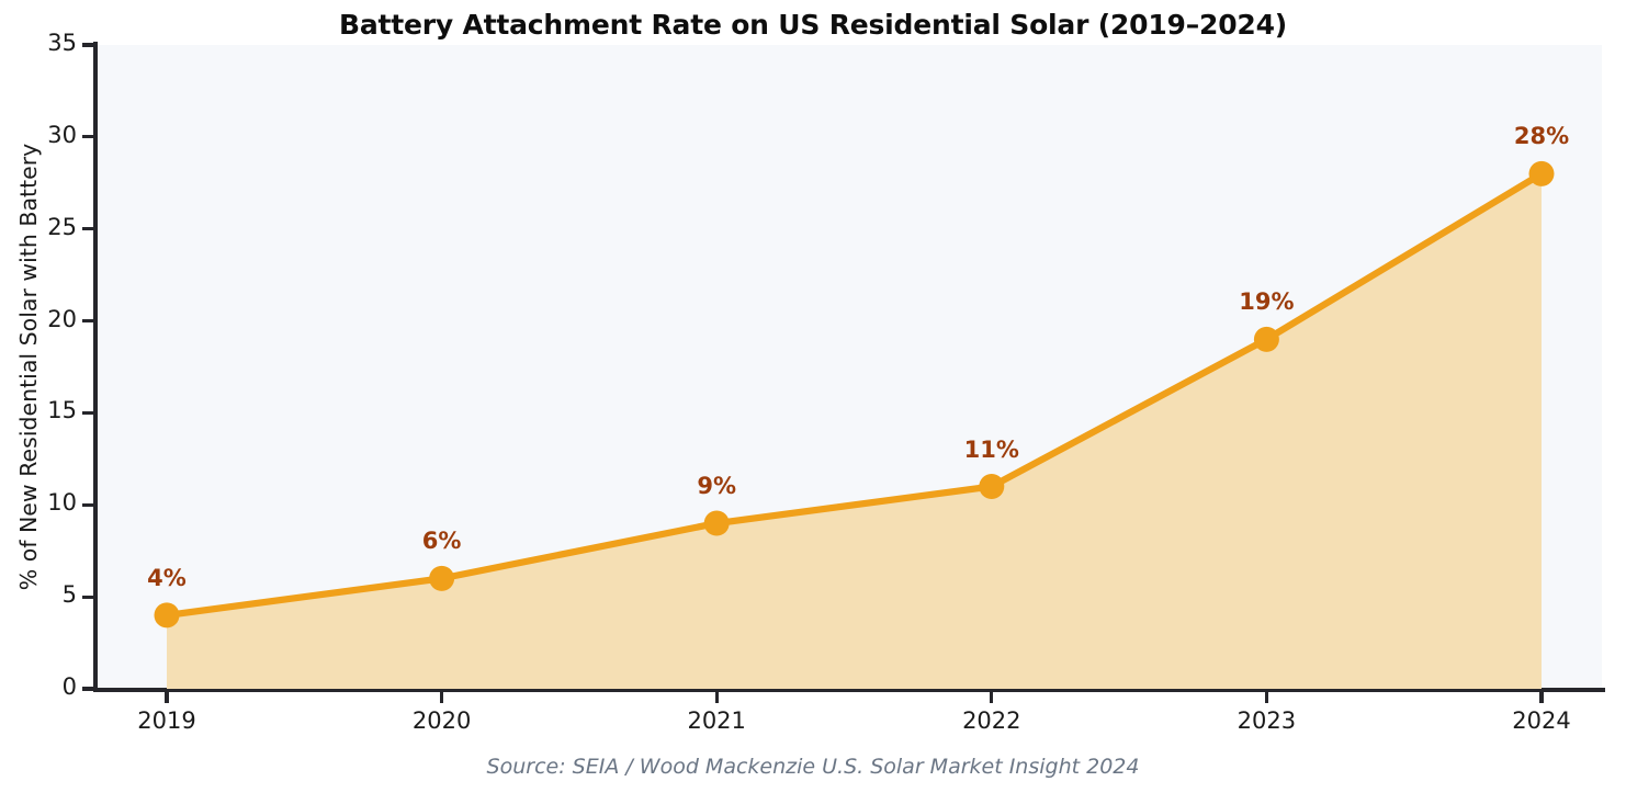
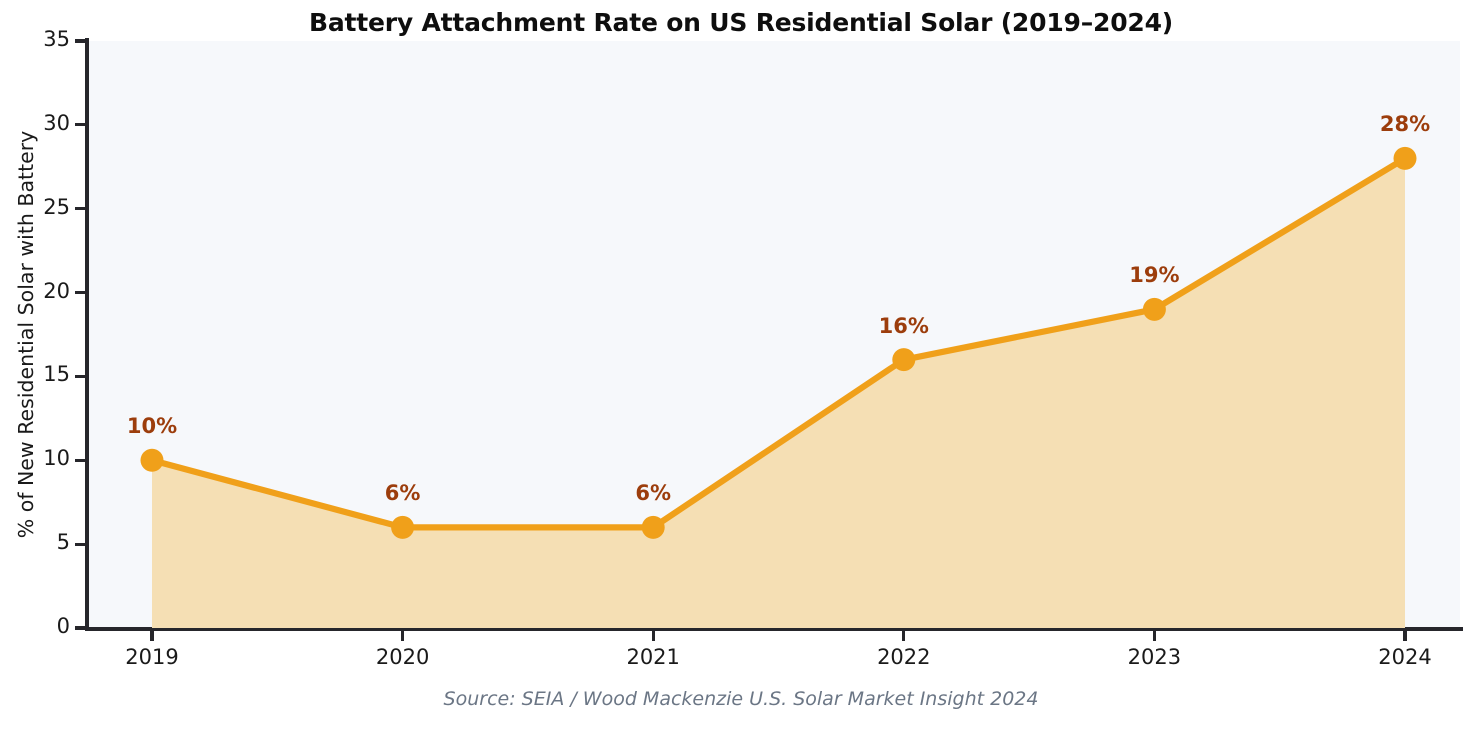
2019: 4% -> 10%
2021: 9% -> 6%
2022: 11% -> 16%
